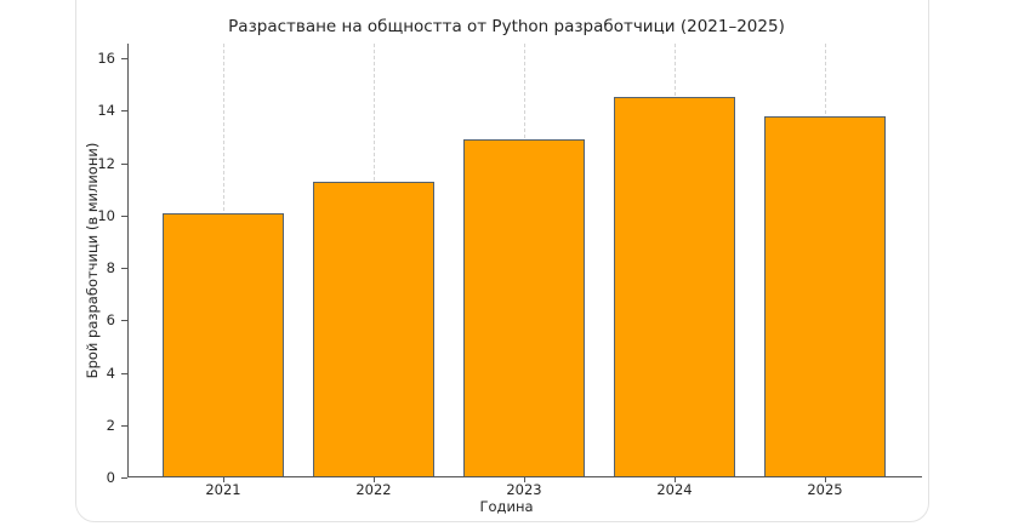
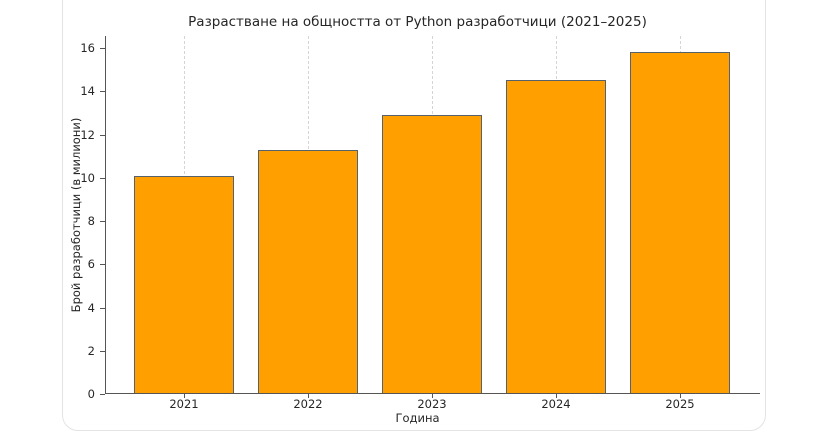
2025: 13.8 -> 15.8
